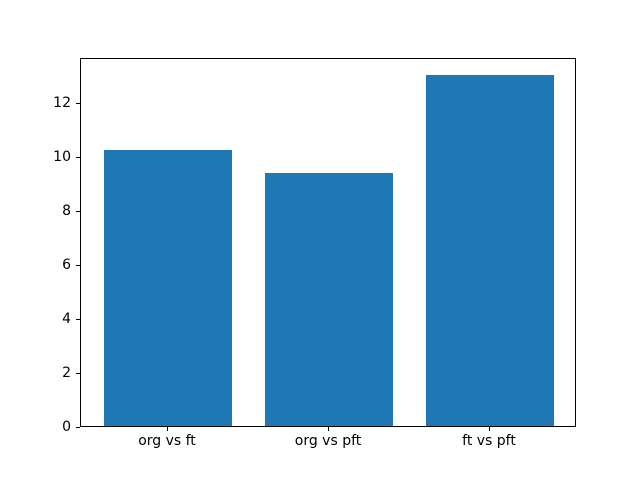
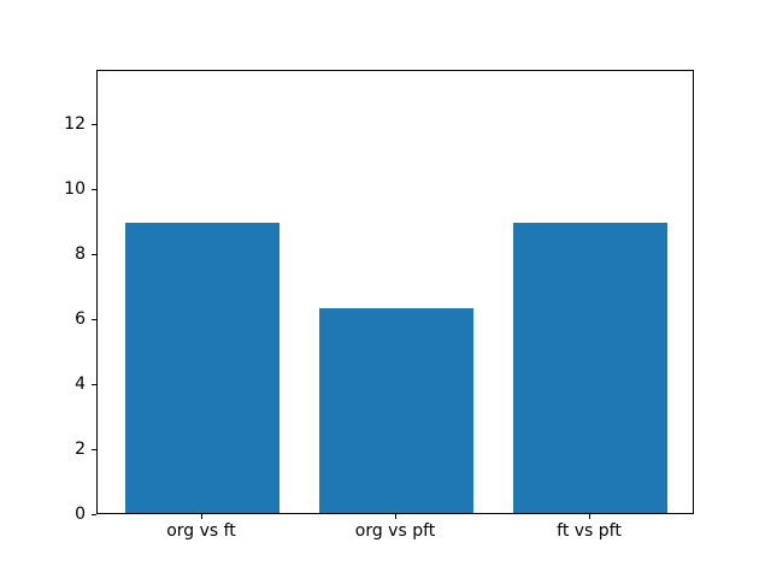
org vs ft: 10.2 -> 8.9
org vs pft: 9.3 -> 6.3
ft vs pft: 13.0 -> 8.9
